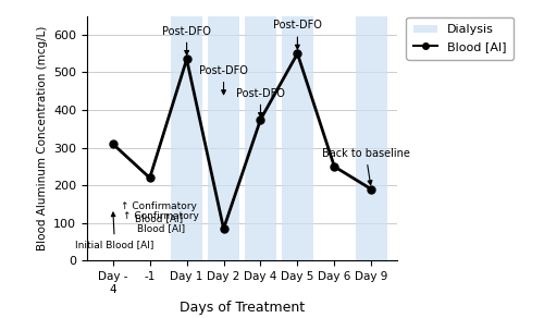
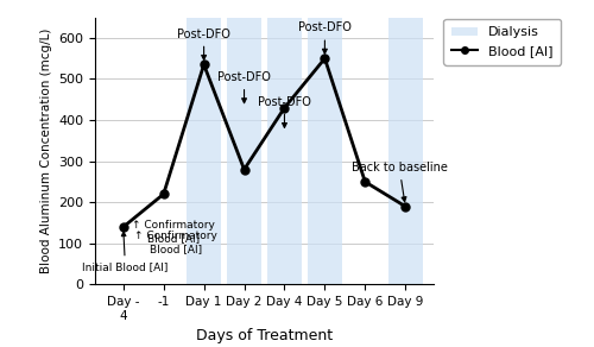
Blood [Al]/Day - 4: 310 -> 140
Blood [Al]/Day 2: 85 -> 280
Blood [Al]/Day 4: 375 -> 430
